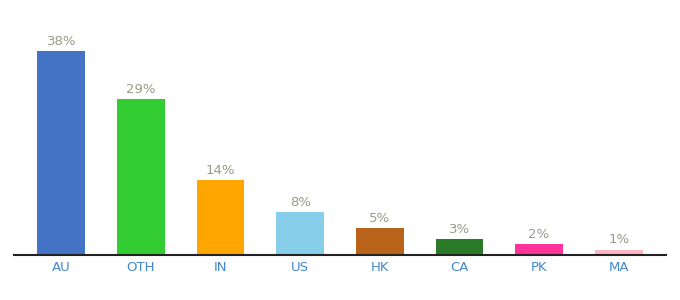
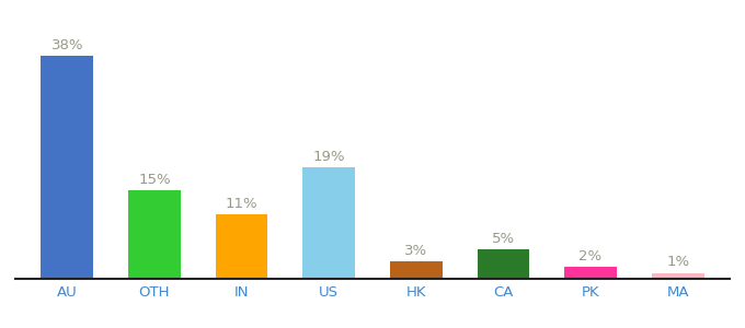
OTH: 29% -> 15%
IN: 14% -> 11%
US: 8% -> 19%
HK: 5% -> 3%
CA: 3% -> 5%
